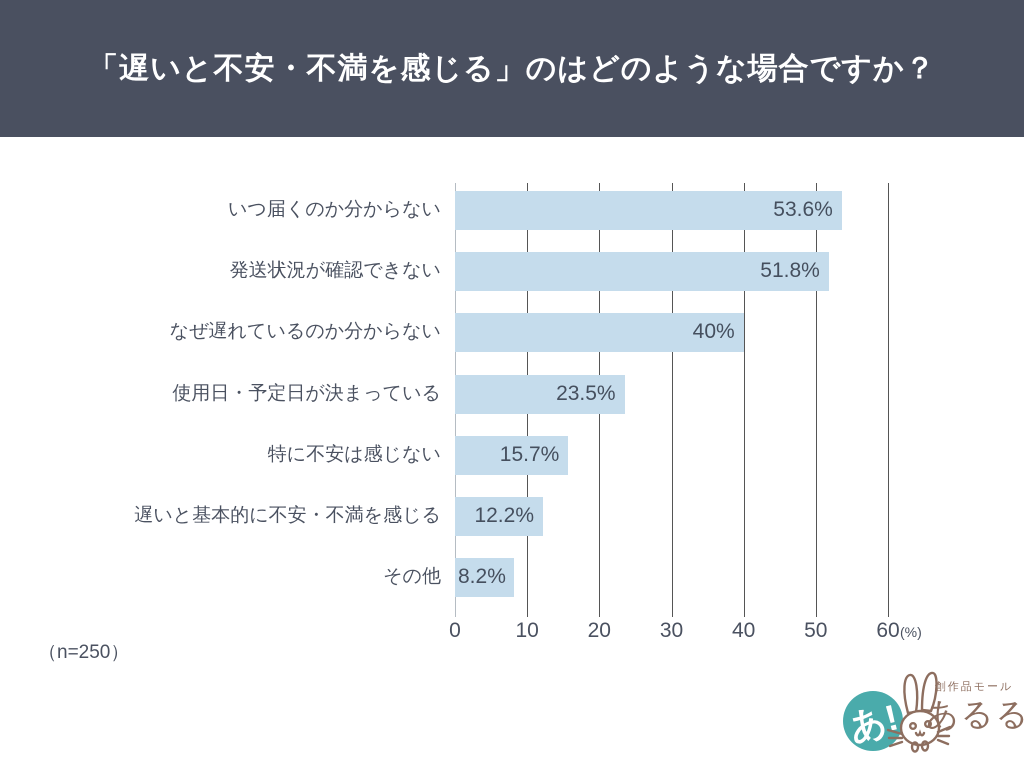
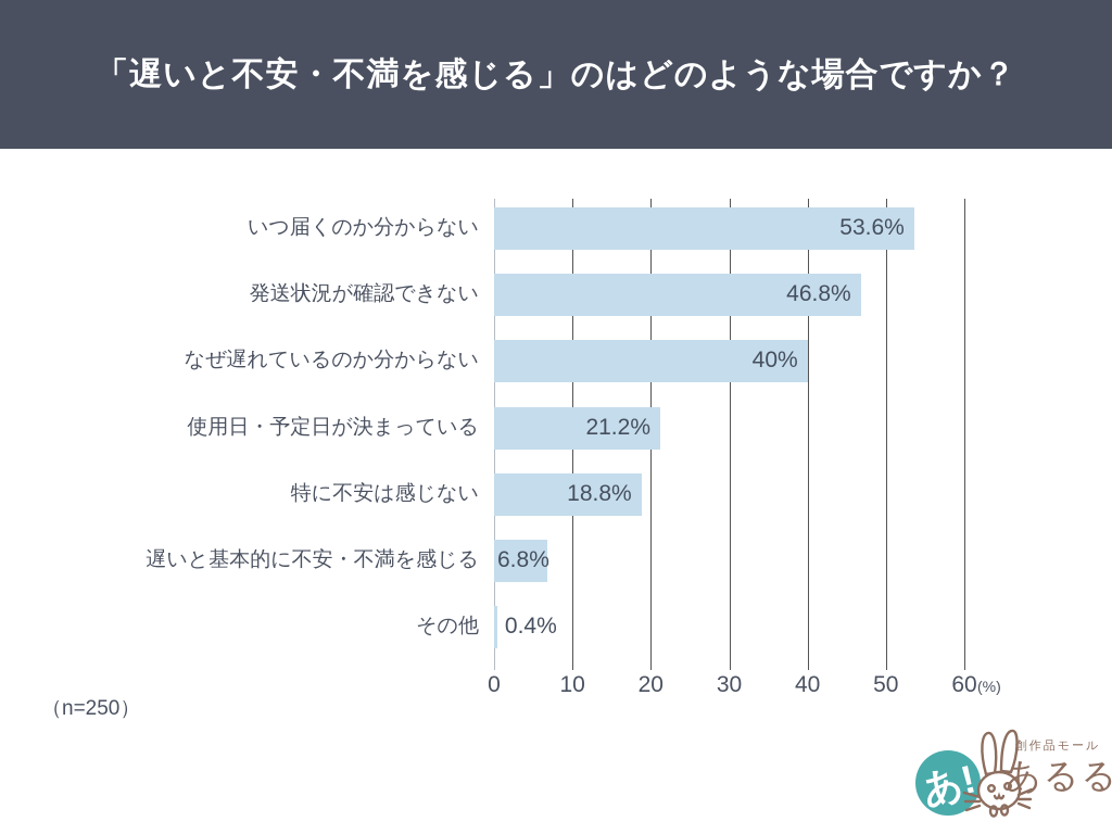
発送状況が確認できない: 51.8% -> 46.8%
使用日・予定日が決まっている: 23.5% -> 21.2%
特に不安は感じない: 15.7% -> 18.8%
遅いと基本的に不安・不満を感じる: 12.2% -> 6.8%
その他: 8.2% -> 0.4%
